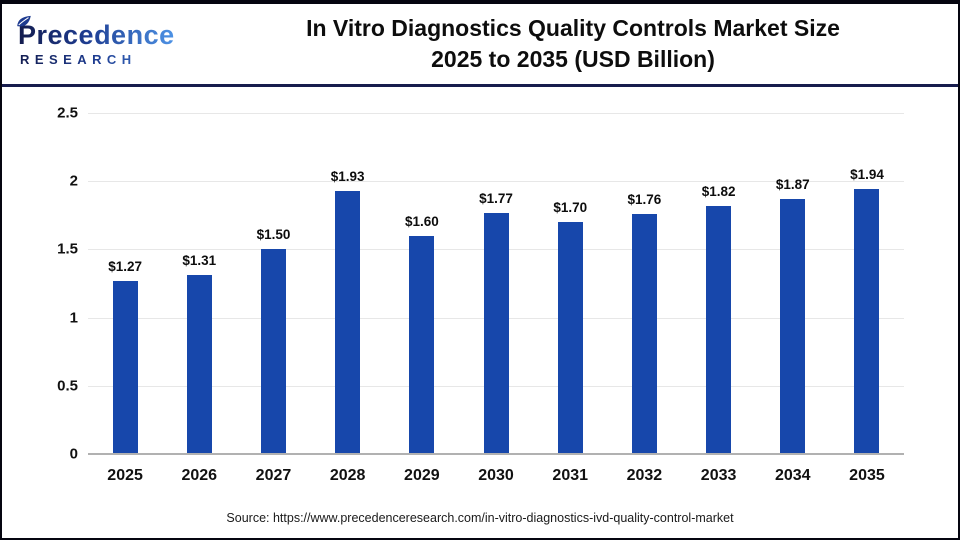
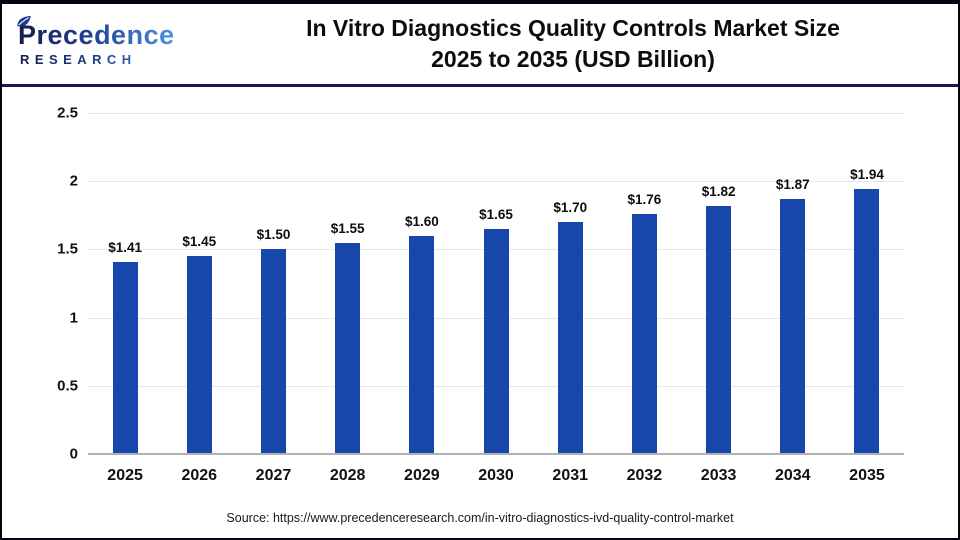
2025: $1.27 -> $1.41
2026: $1.31 -> $1.45
2028: $1.93 -> $1.55
2030: $1.77 -> $1.65
